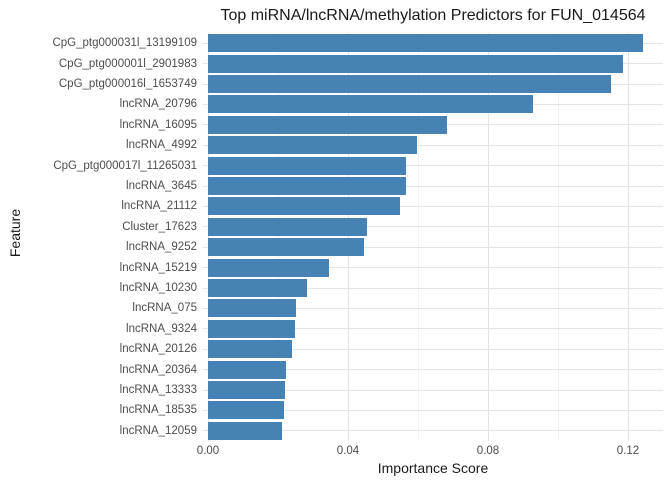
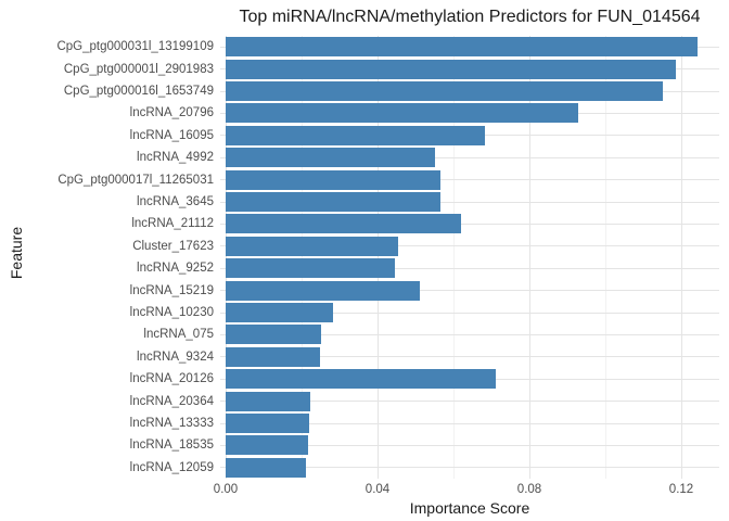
lncRNA_4992: 0.060 -> 0.055
lncRNA_21112: 0.055 -> 0.062
lncRNA_15219: 0.035 -> 0.051
lncRNA_20126: 0.024 -> 0.071
